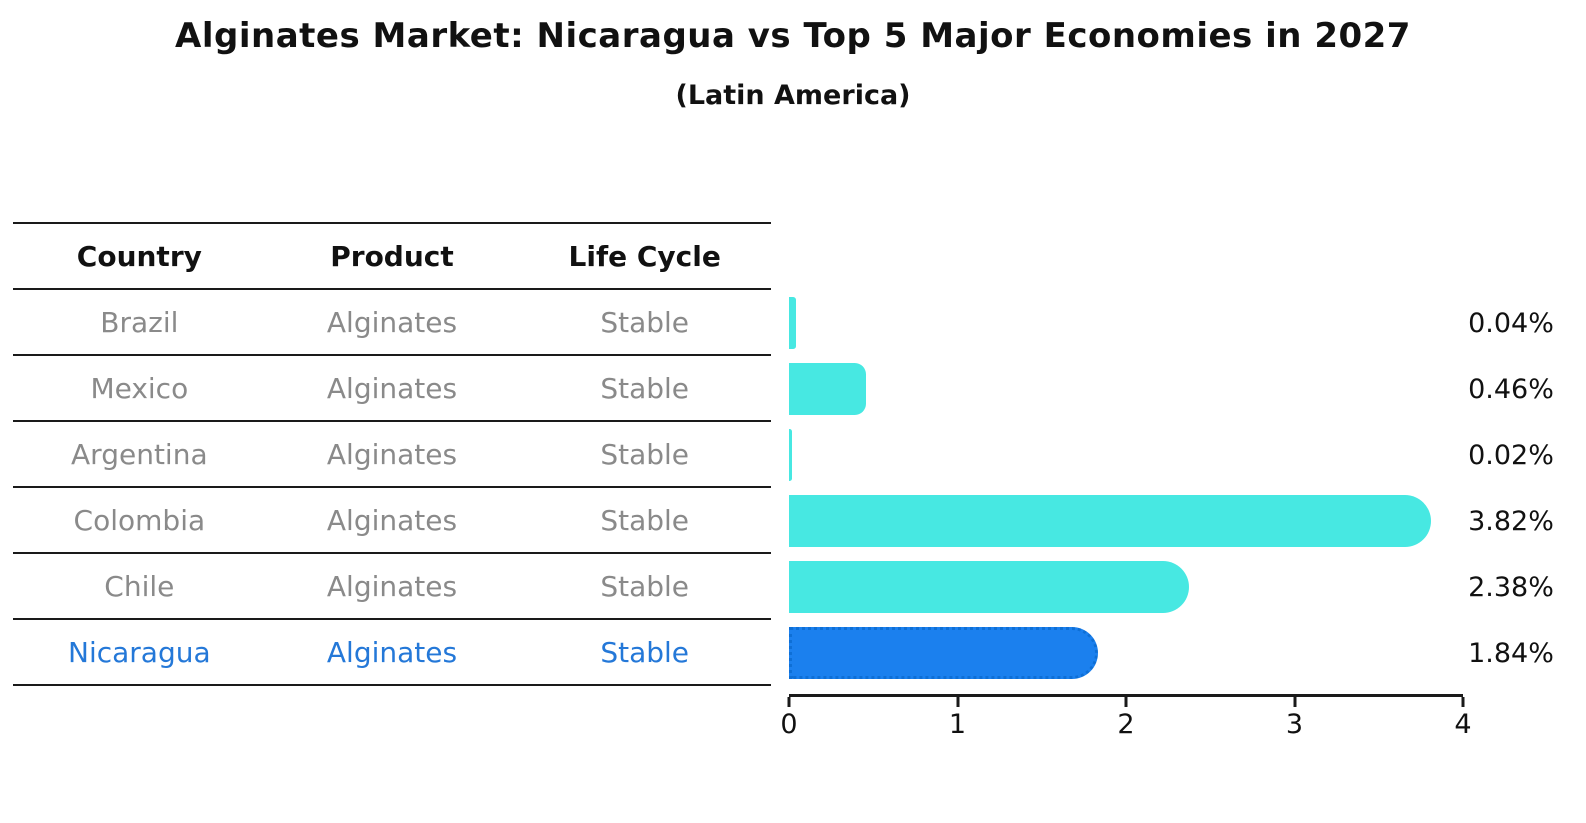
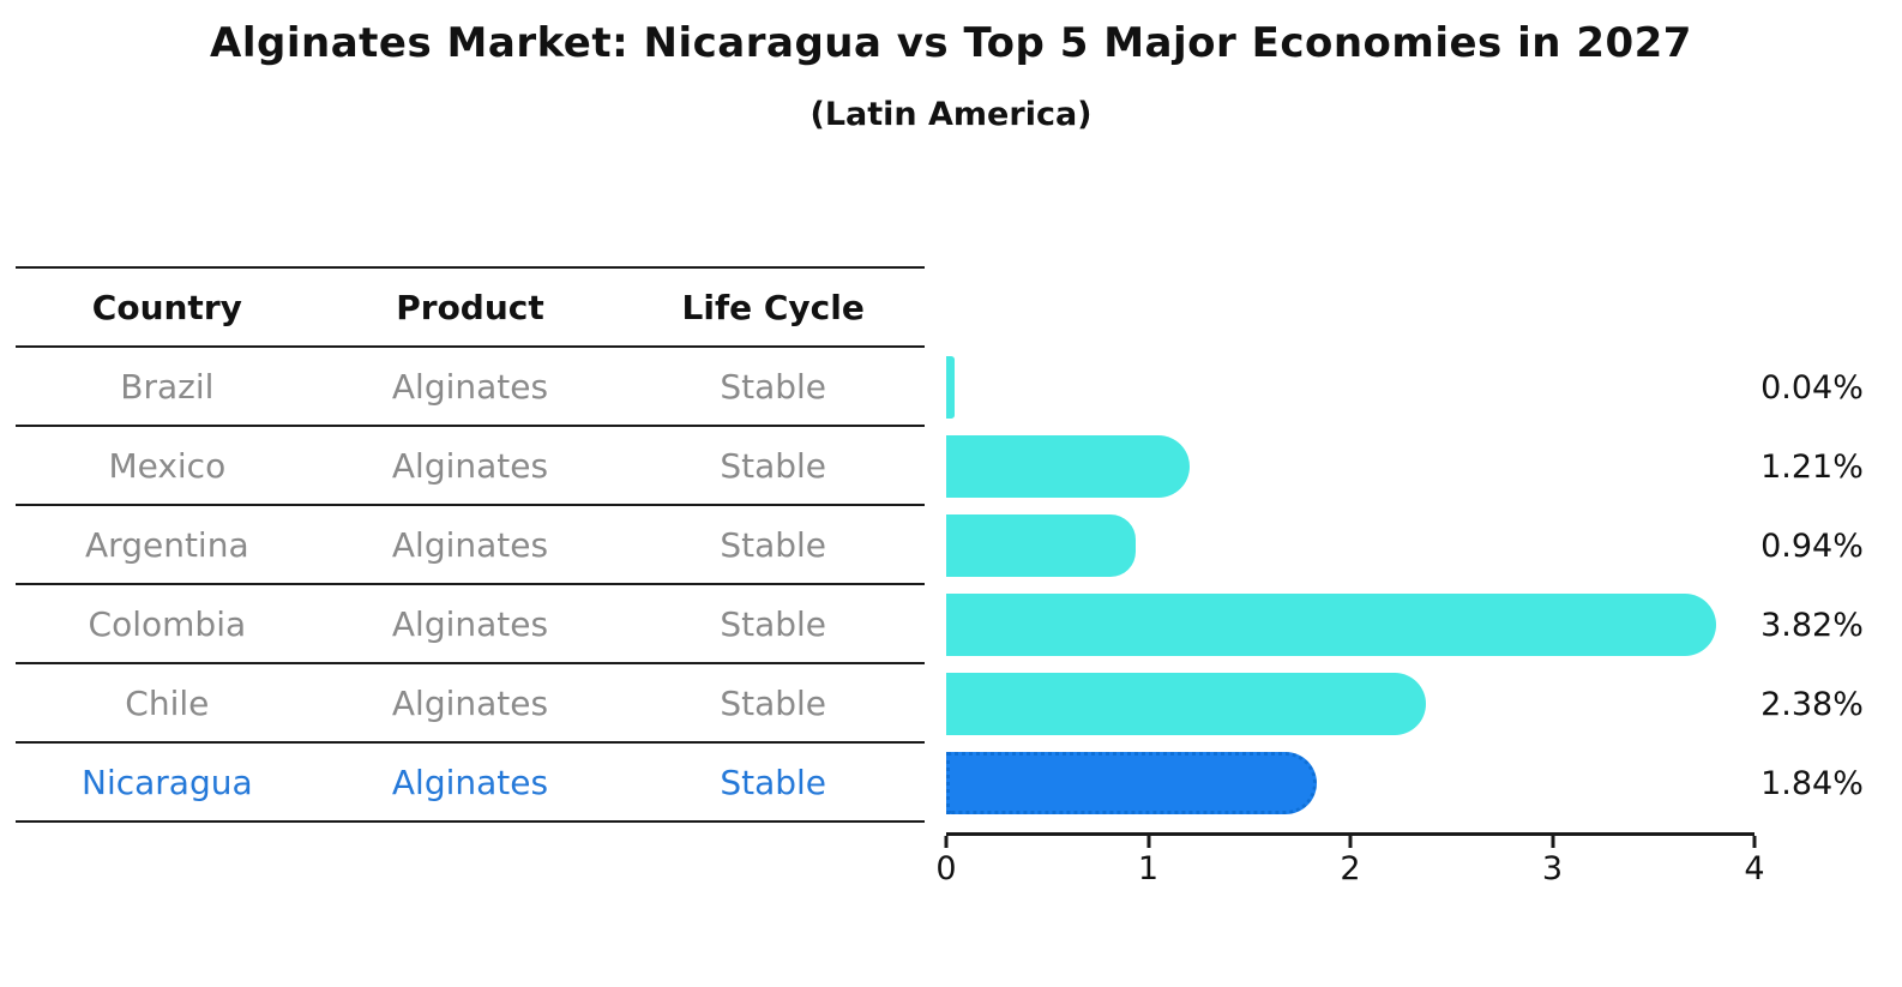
Mexico: 0.46% -> 1.21%
Argentina: 0.02% -> 0.94%
